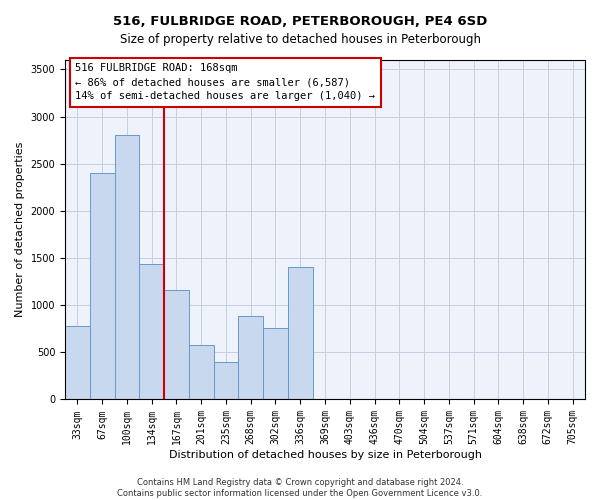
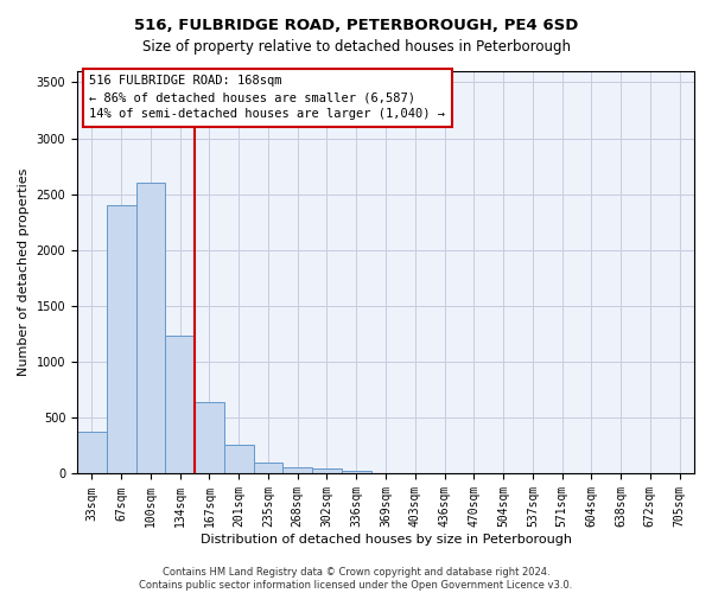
33sqm: 780 -> 380
100sqm: 2800 -> 2600
134sqm: 1440 -> 1240
167sqm: 1160 -> 640
201sqm: 580 -> 260
235sqm: 400 -> 100
268sqm: 880 -> 60
302sqm: 760 -> 50
336sqm: 1400 -> 30
